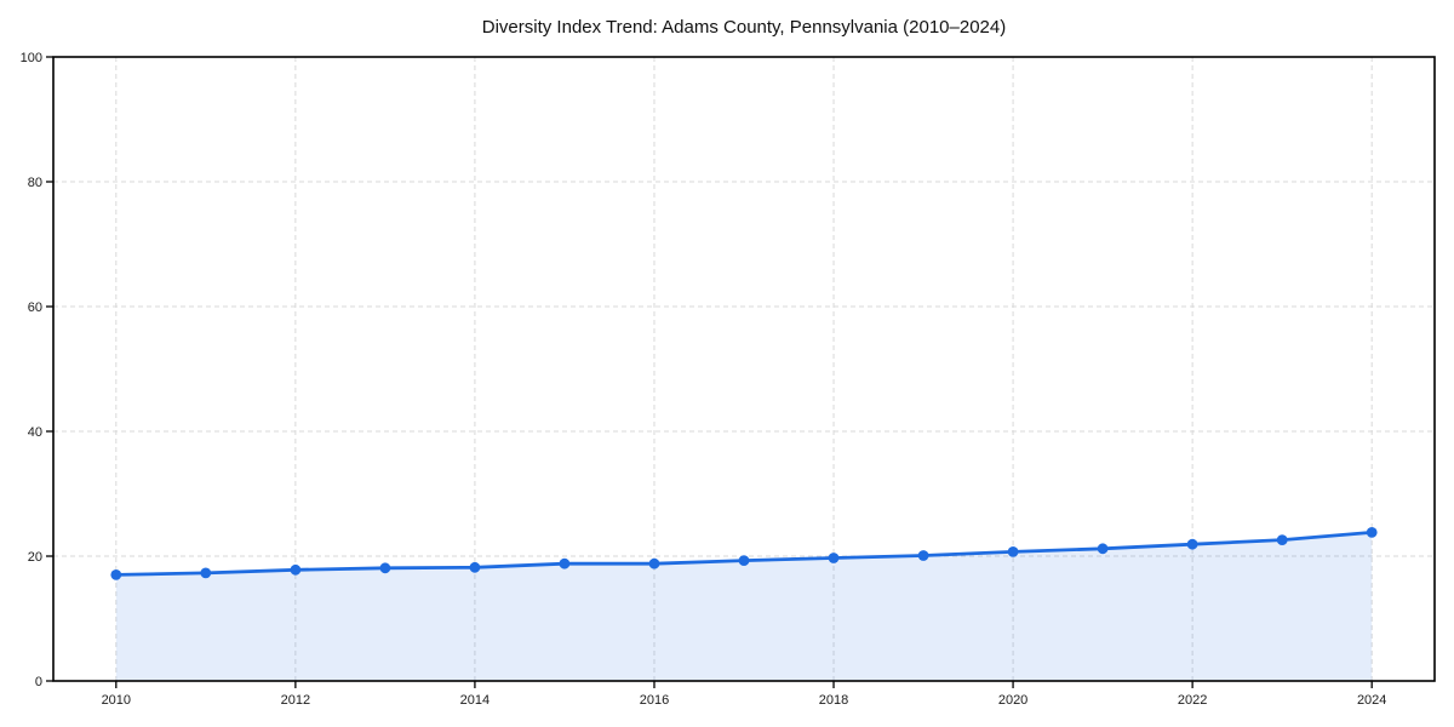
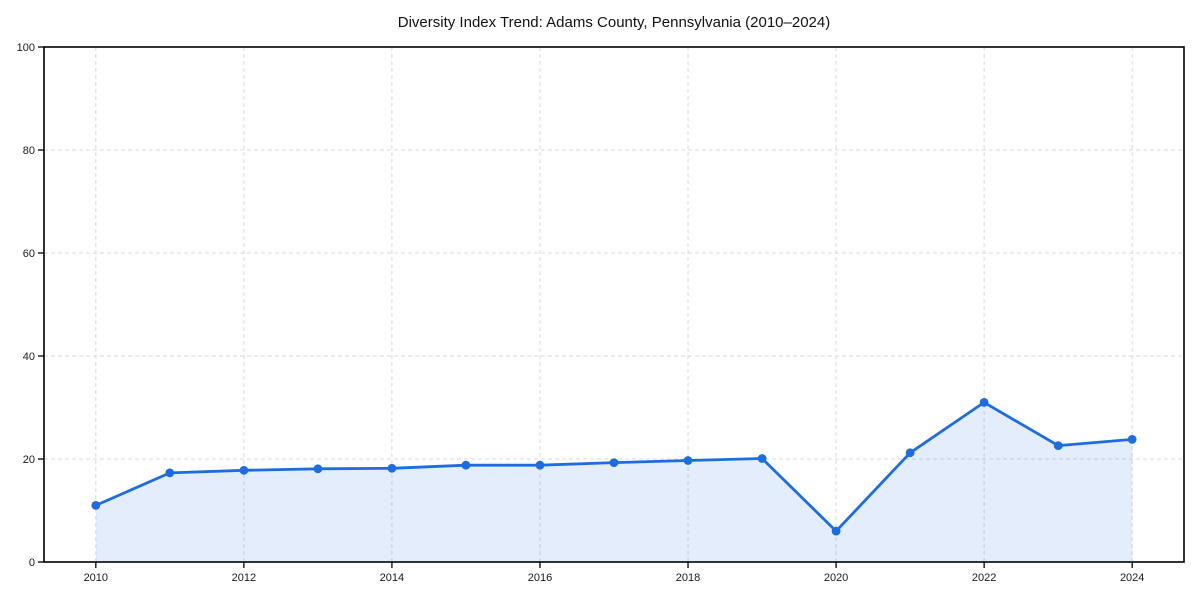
2010: 17 -> 11
2020: 21 -> 6
2022: 22 -> 31
